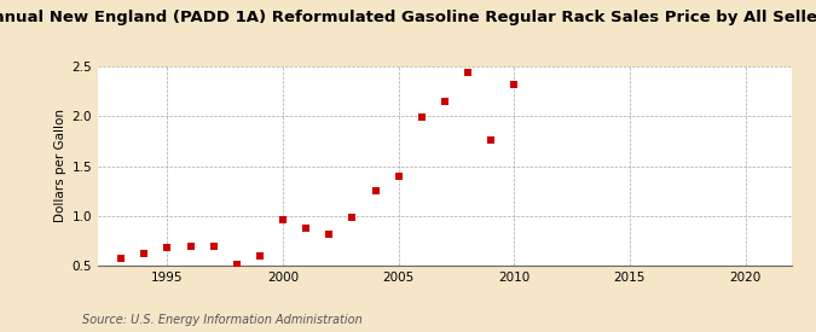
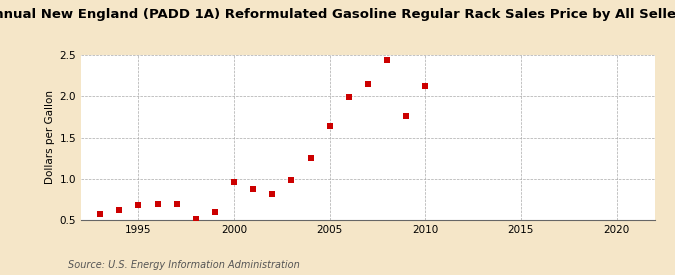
2005: 1.40 -> 1.64
2010: 2.32 -> 2.13
